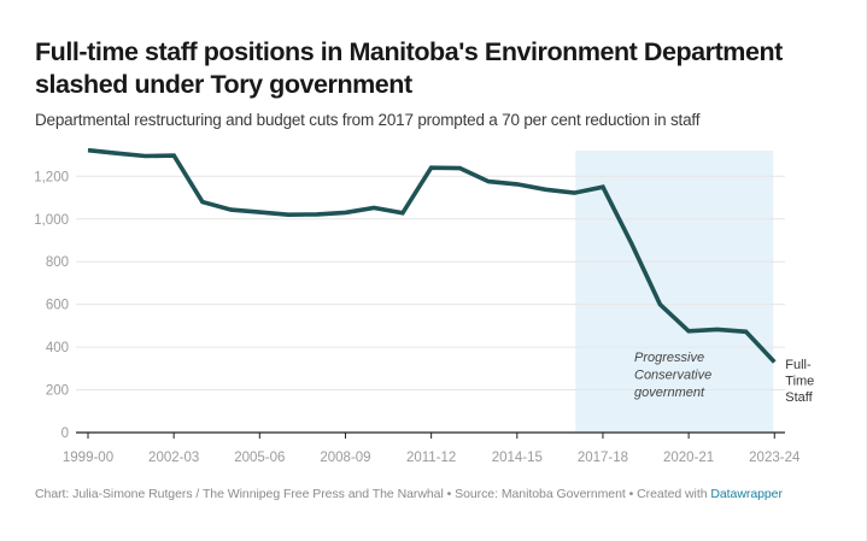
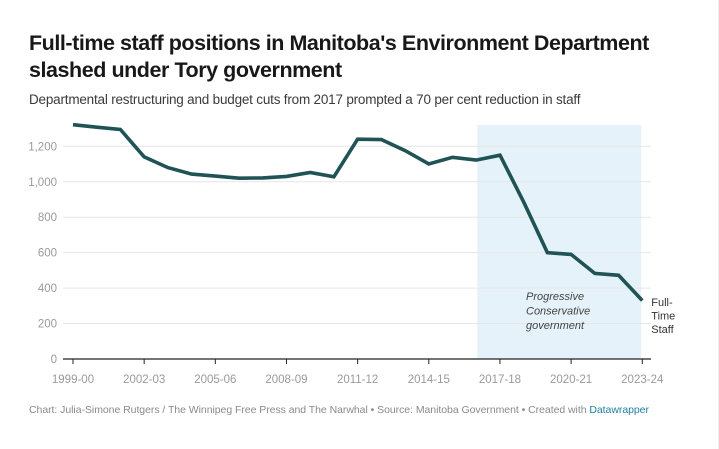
2002-03: 1300 -> 1140
2014-15: 1160 -> 1100
2020-21: 480 -> 590
